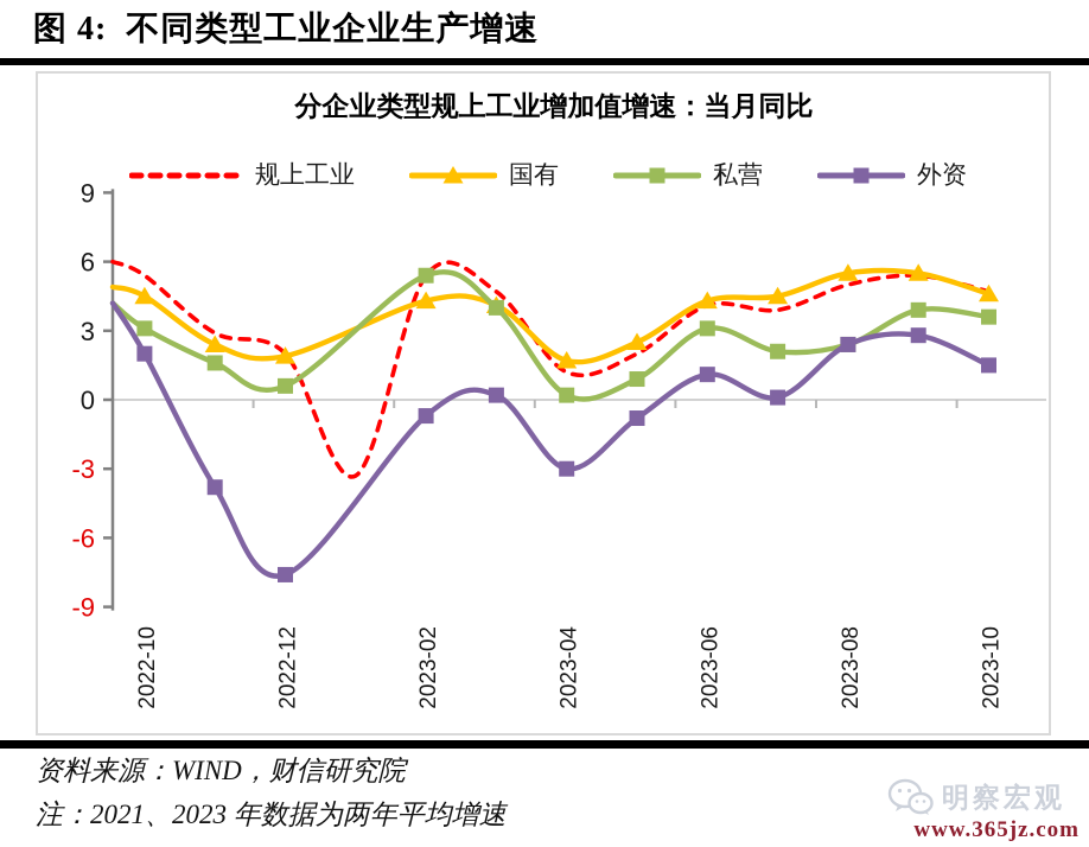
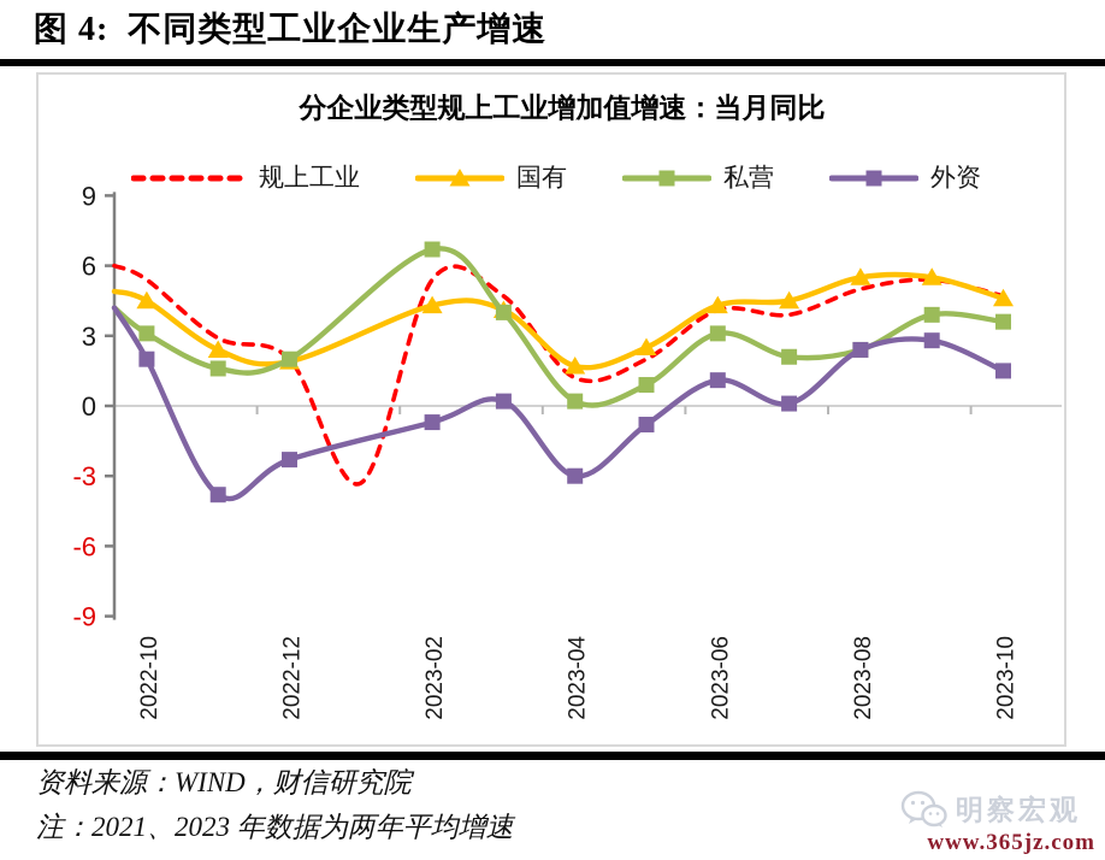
私营/2022-12: 0.6 -> 2.0
外资/2022-12: -7.6 -> -2.3
私营/2023-02: 5.4 -> 6.7
